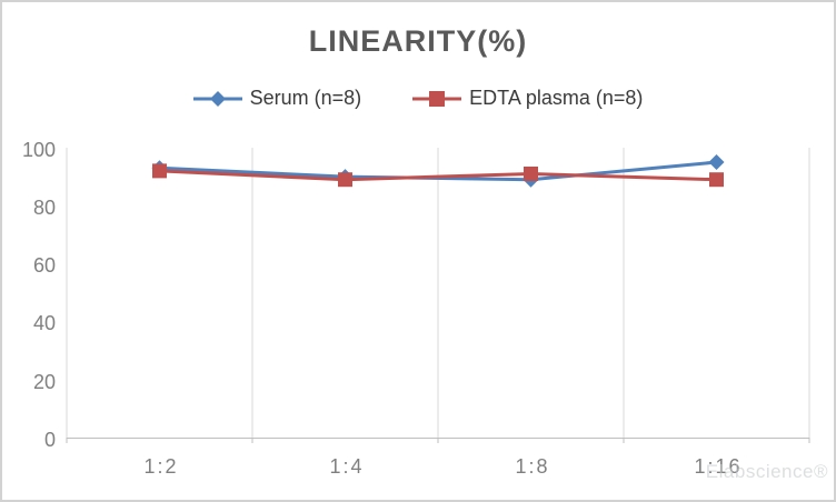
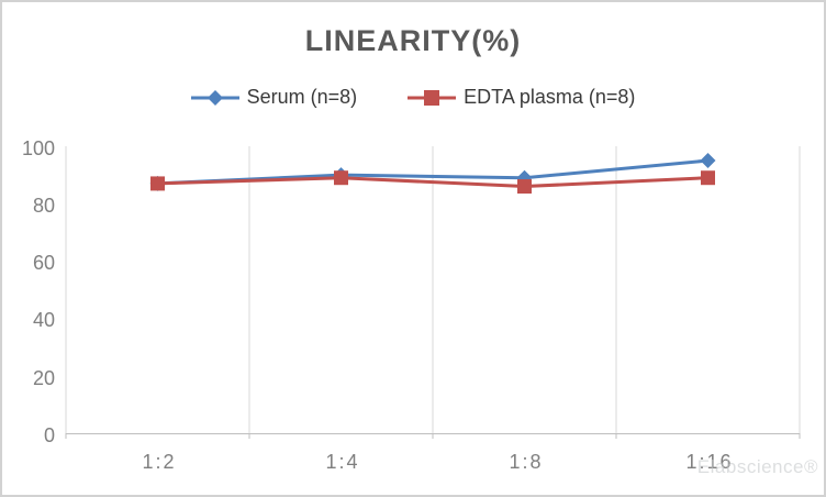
Serum (n=8)/1:2: 93 -> 87
EDTA plasma (n=8)/1:2: 92 -> 87
EDTA plasma (n=8)/1:8: 91 -> 86
